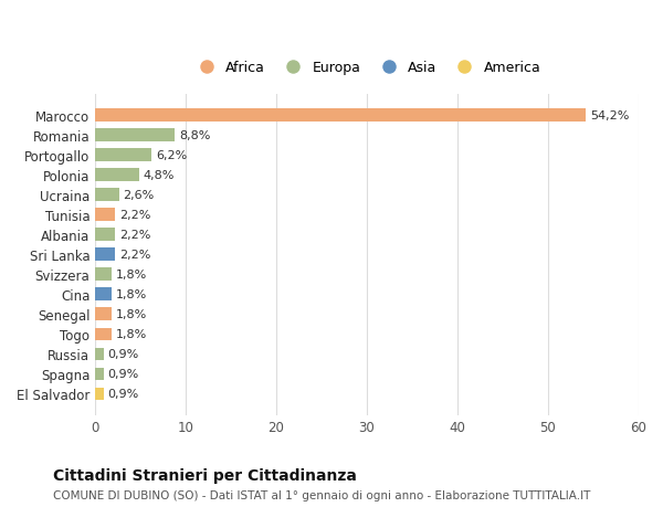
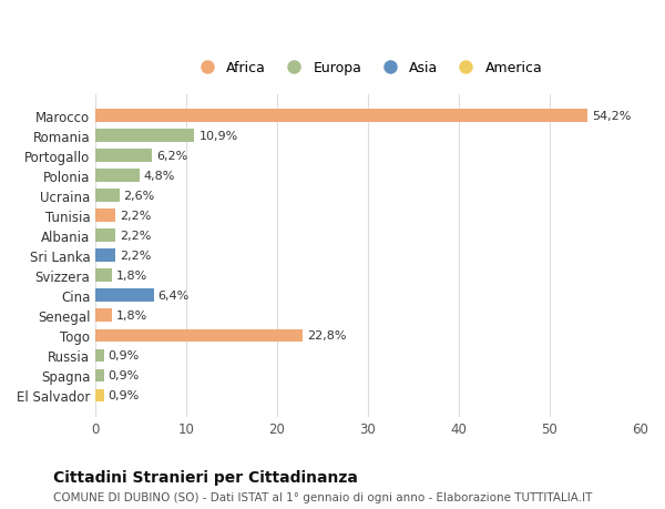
Romania: 8,8% -> 10,9%
Cina: 1,8% -> 6,4%
Togo: 1,8% -> 22,8%
